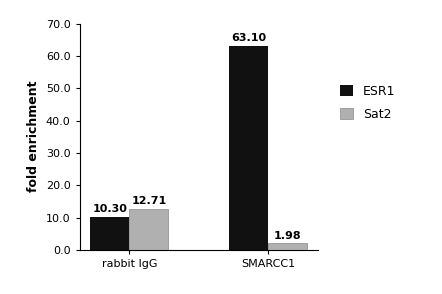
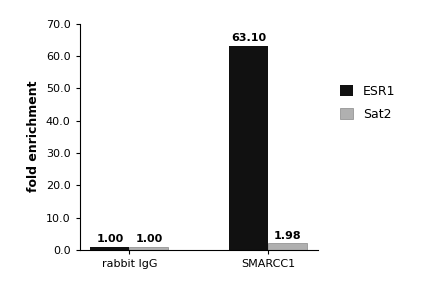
ESR1/rabbit IgG: 10.30 -> 1.00
Sat2/rabbit IgG: 12.71 -> 1.00
